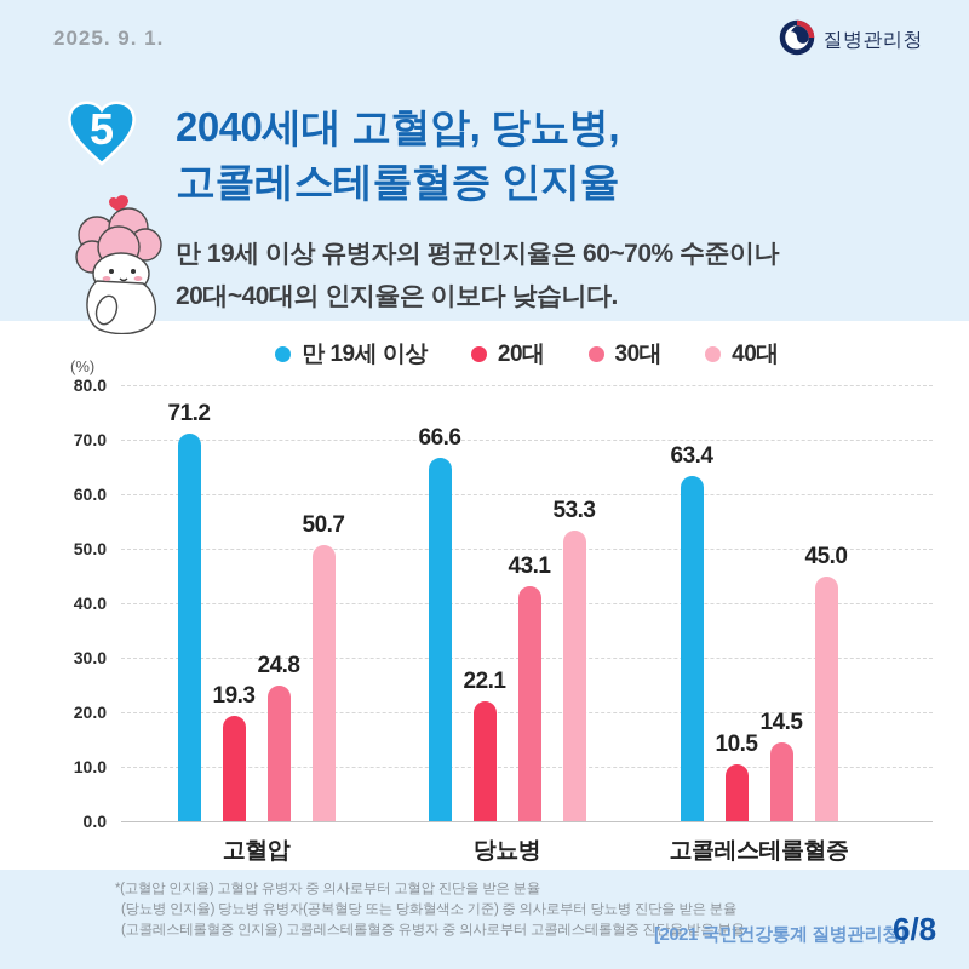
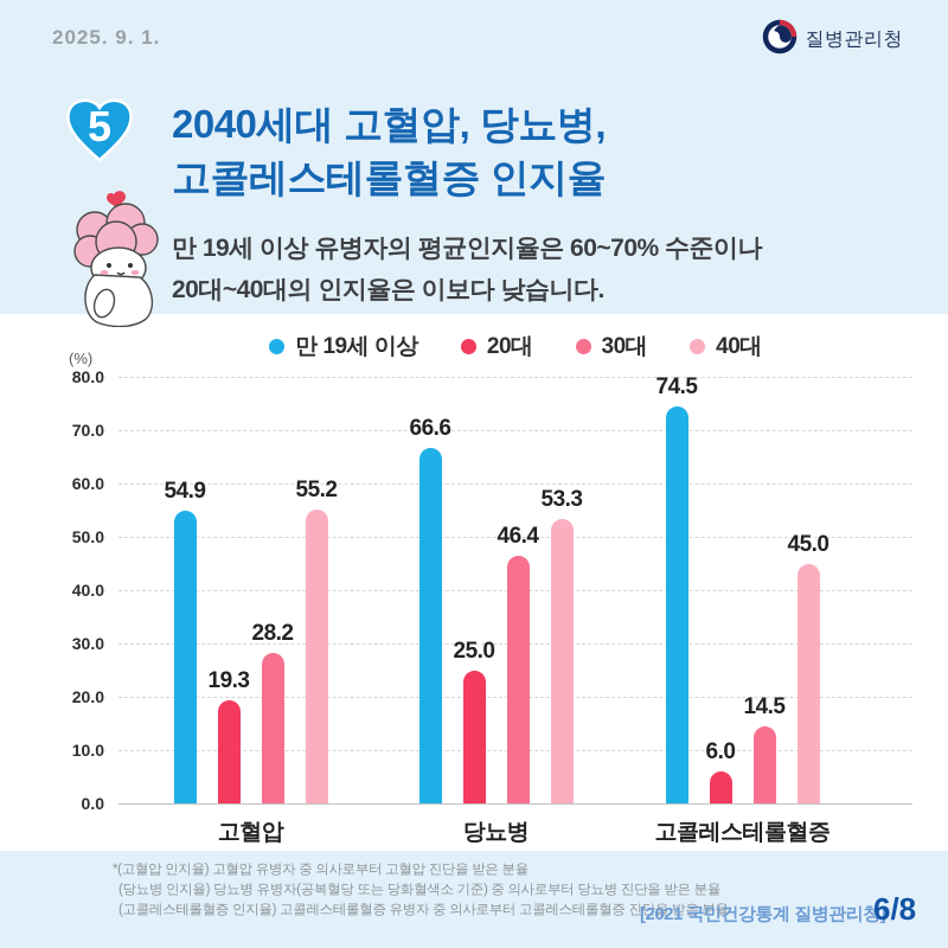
만 19세 이상/고혈압: 71.2 -> 54.9
30대/고혈압: 24.8 -> 28.2
40대/고혈압: 50.7 -> 55.2
20대/당뇨병: 22.1 -> 25.0
30대/당뇨병: 43.1 -> 46.4
만 19세 이상/고콜레스테롤혈증: 63.4 -> 74.5
20대/고콜레스테롤혈증: 10.5 -> 6.0
